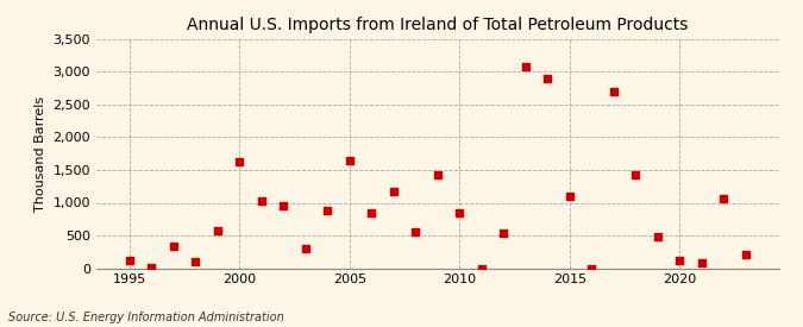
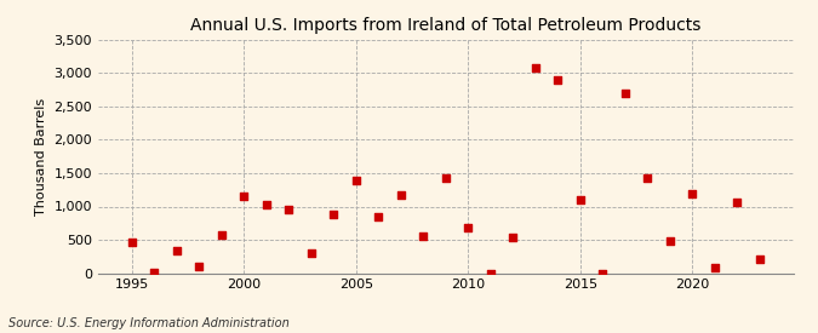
1995: 110 -> 460
2000: 1,620 -> 1,160
2005: 1,640 -> 1,400
2010: 850 -> 680
2020: 110 -> 1,200
